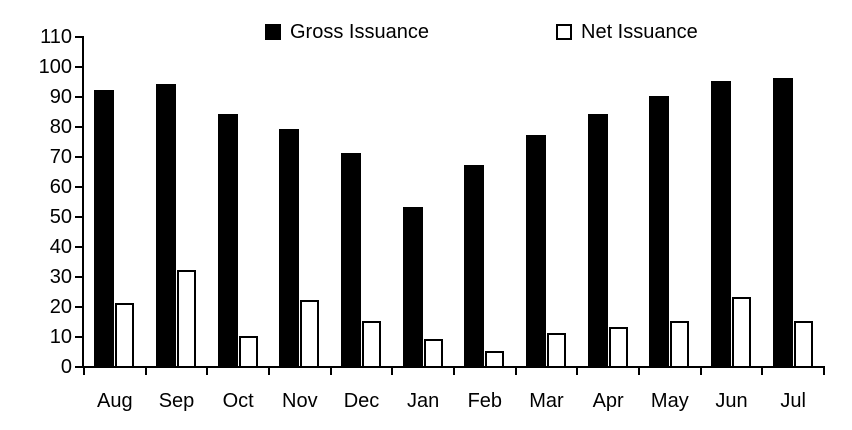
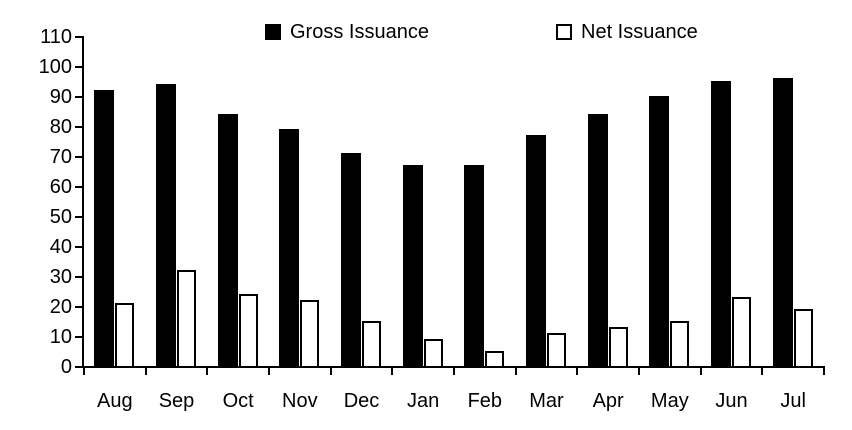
Net Issuance/Oct: 10 -> 24
Gross Issuance/Jan: 53 -> 67
Net Issuance/Jul: 15 -> 19
